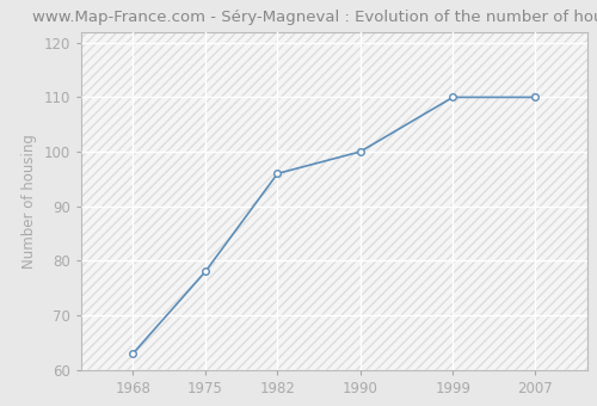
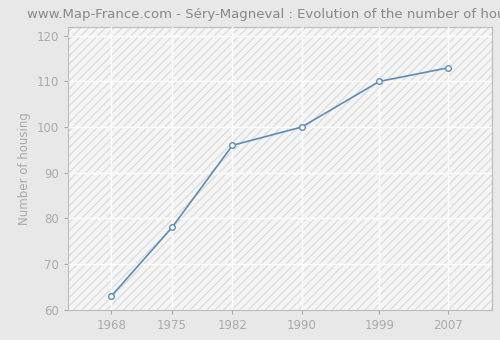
2007: 110 -> 113
